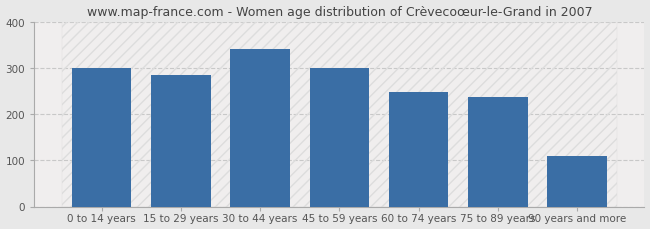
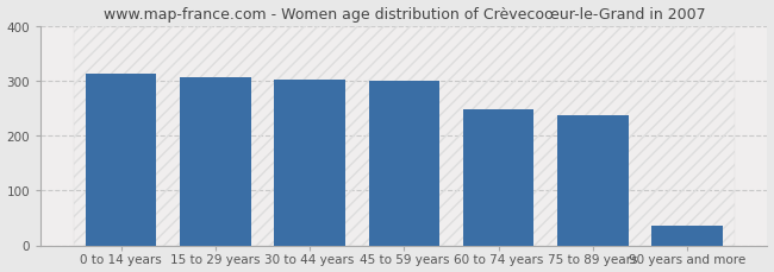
0 to 14 years: 300 -> 313
15 to 29 years: 285 -> 305
30 to 44 years: 340 -> 301
90 years and more: 110 -> 36
